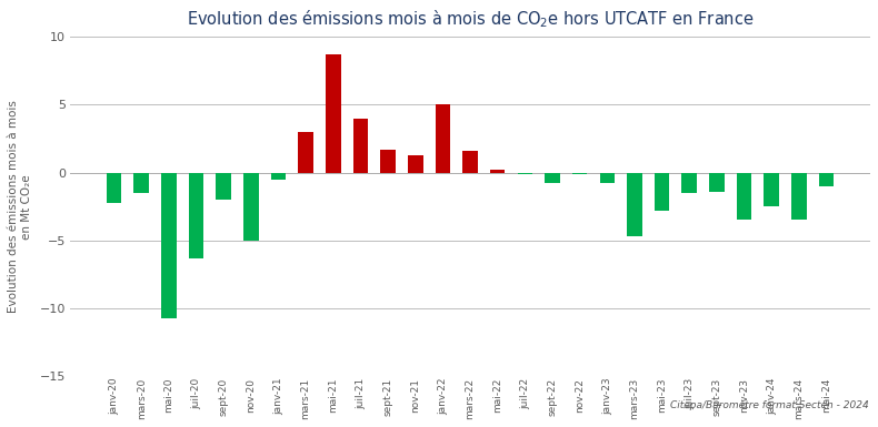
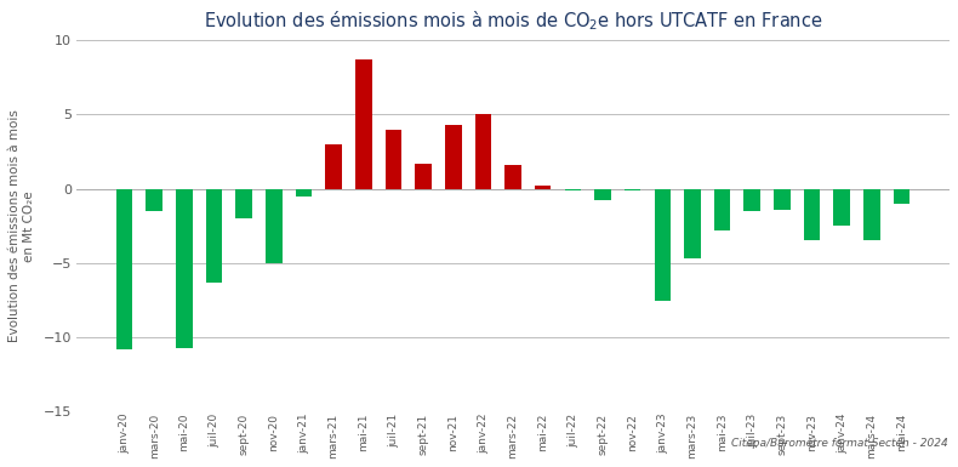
janv-20: -2.2 -> -10.8
nov-21: 1.3 -> 4.3
janv-23: -0.8 -> -7.5
